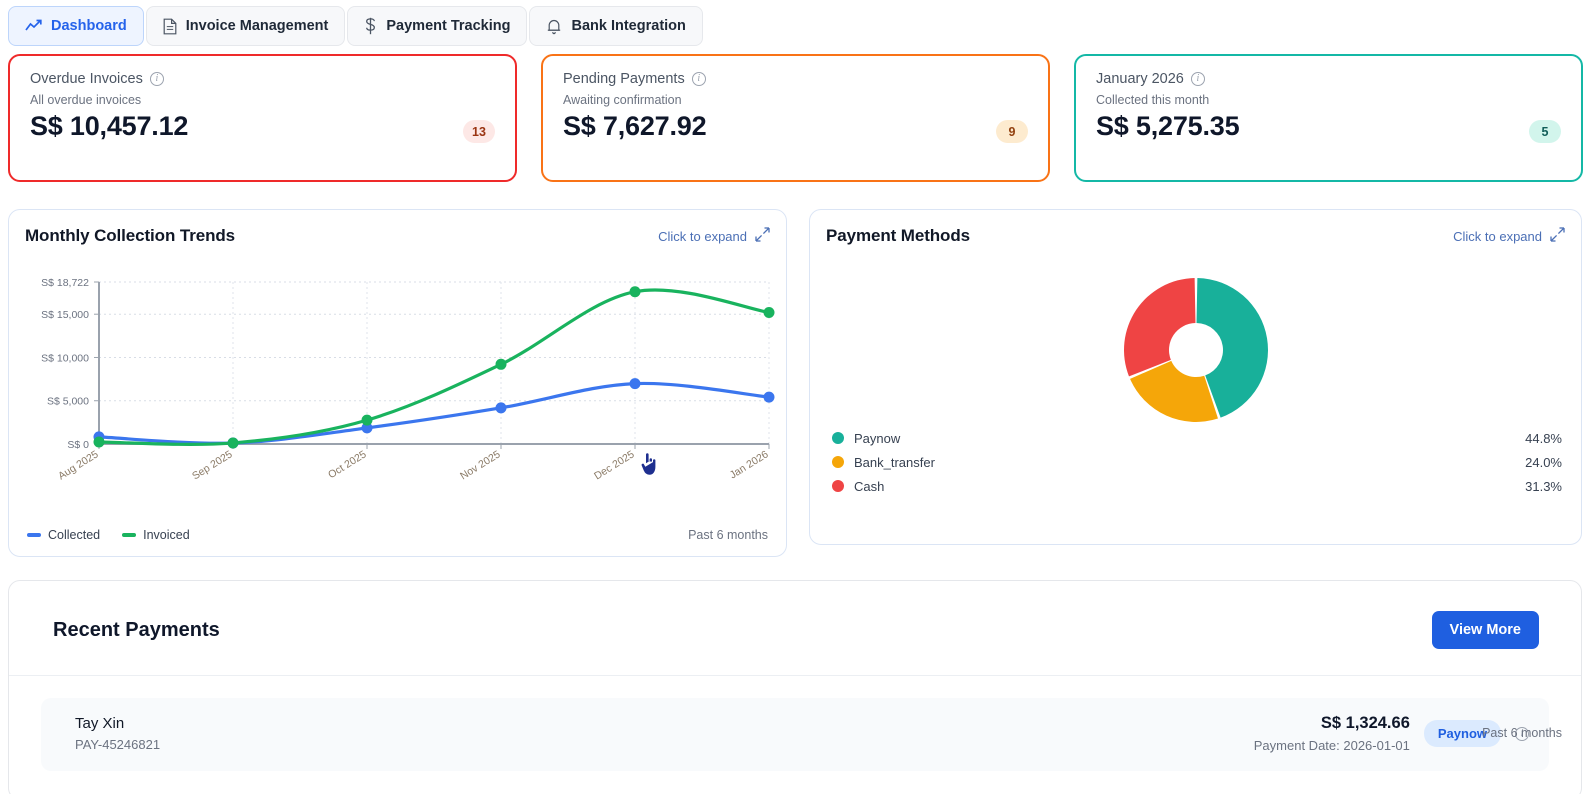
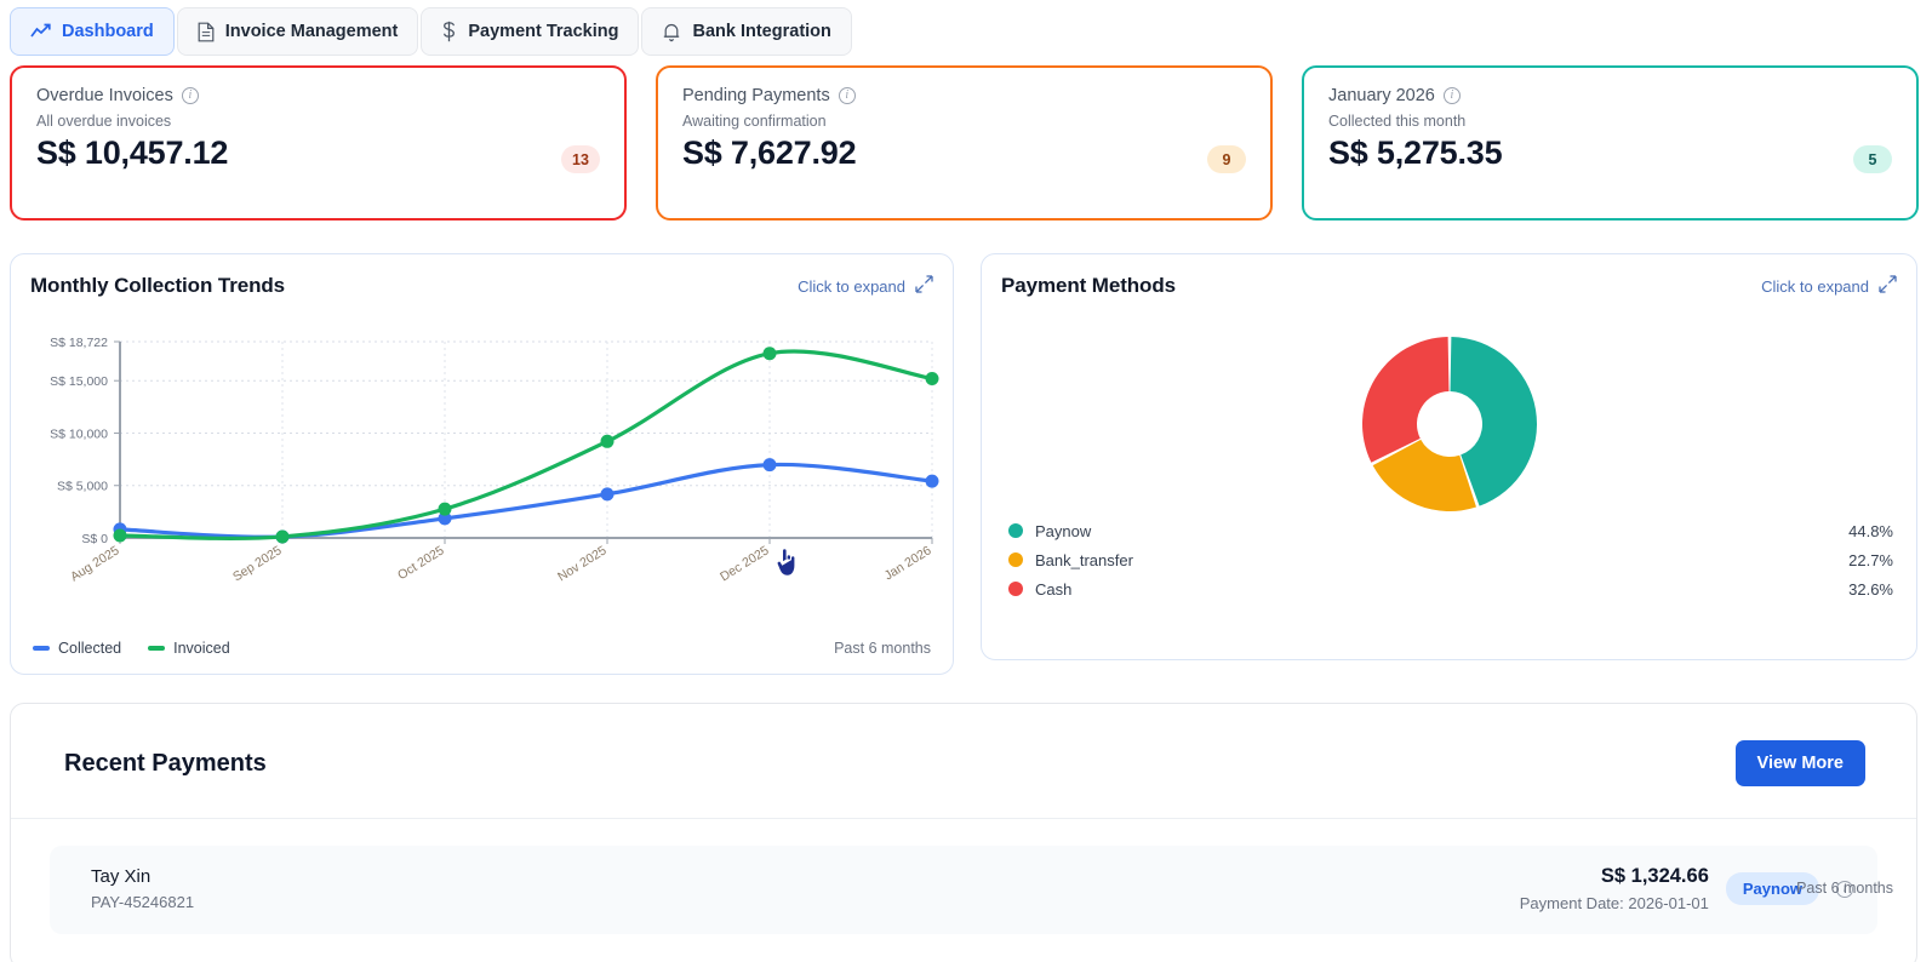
Payment Methods/Bank_transfer: 24.0% -> 22.7%
Payment Methods/Cash: 31.3% -> 32.6%
